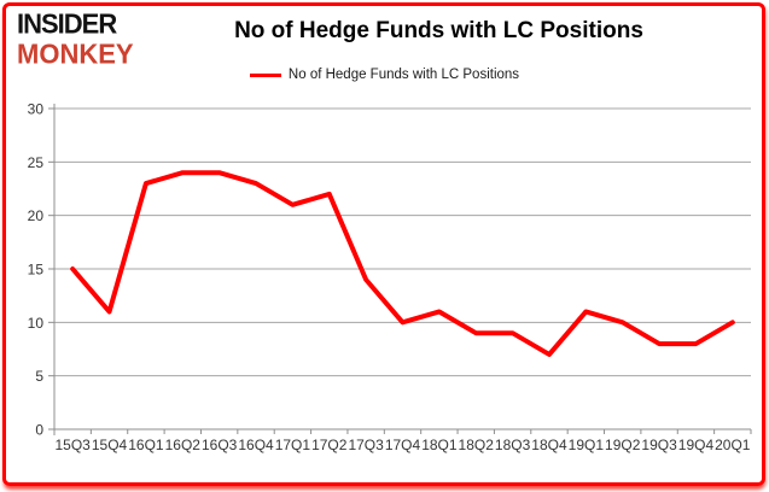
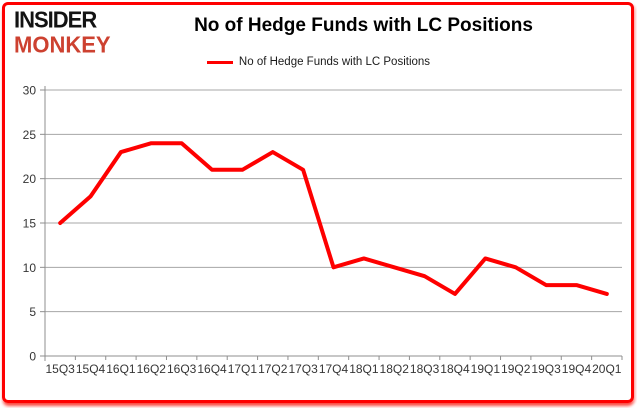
15Q4: 11 -> 18
16Q4: 23 -> 21
17Q2: 22 -> 23
17Q3: 14 -> 21
18Q2: 9 -> 10
20Q1: 10 -> 7
